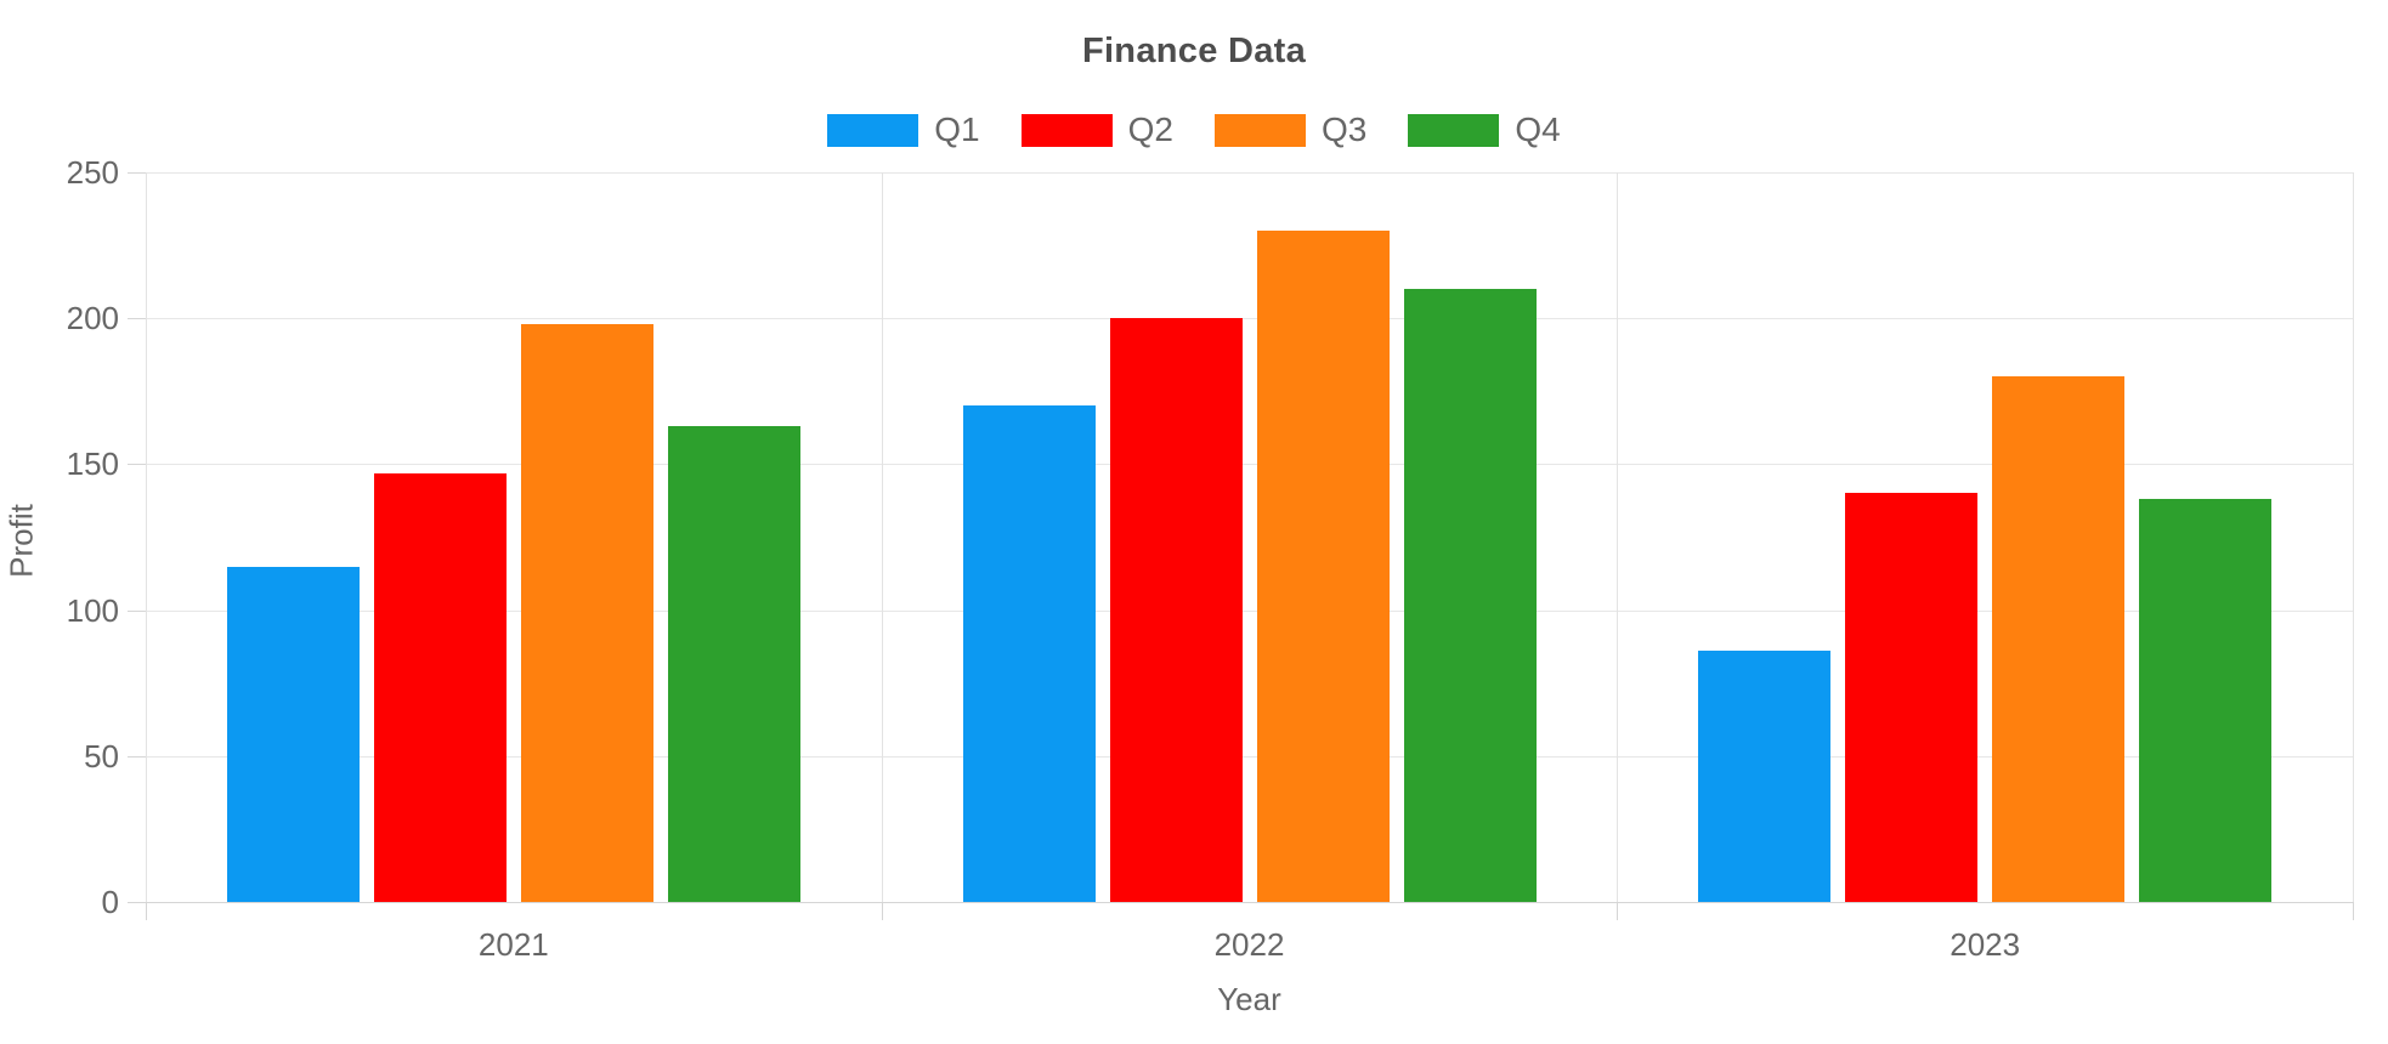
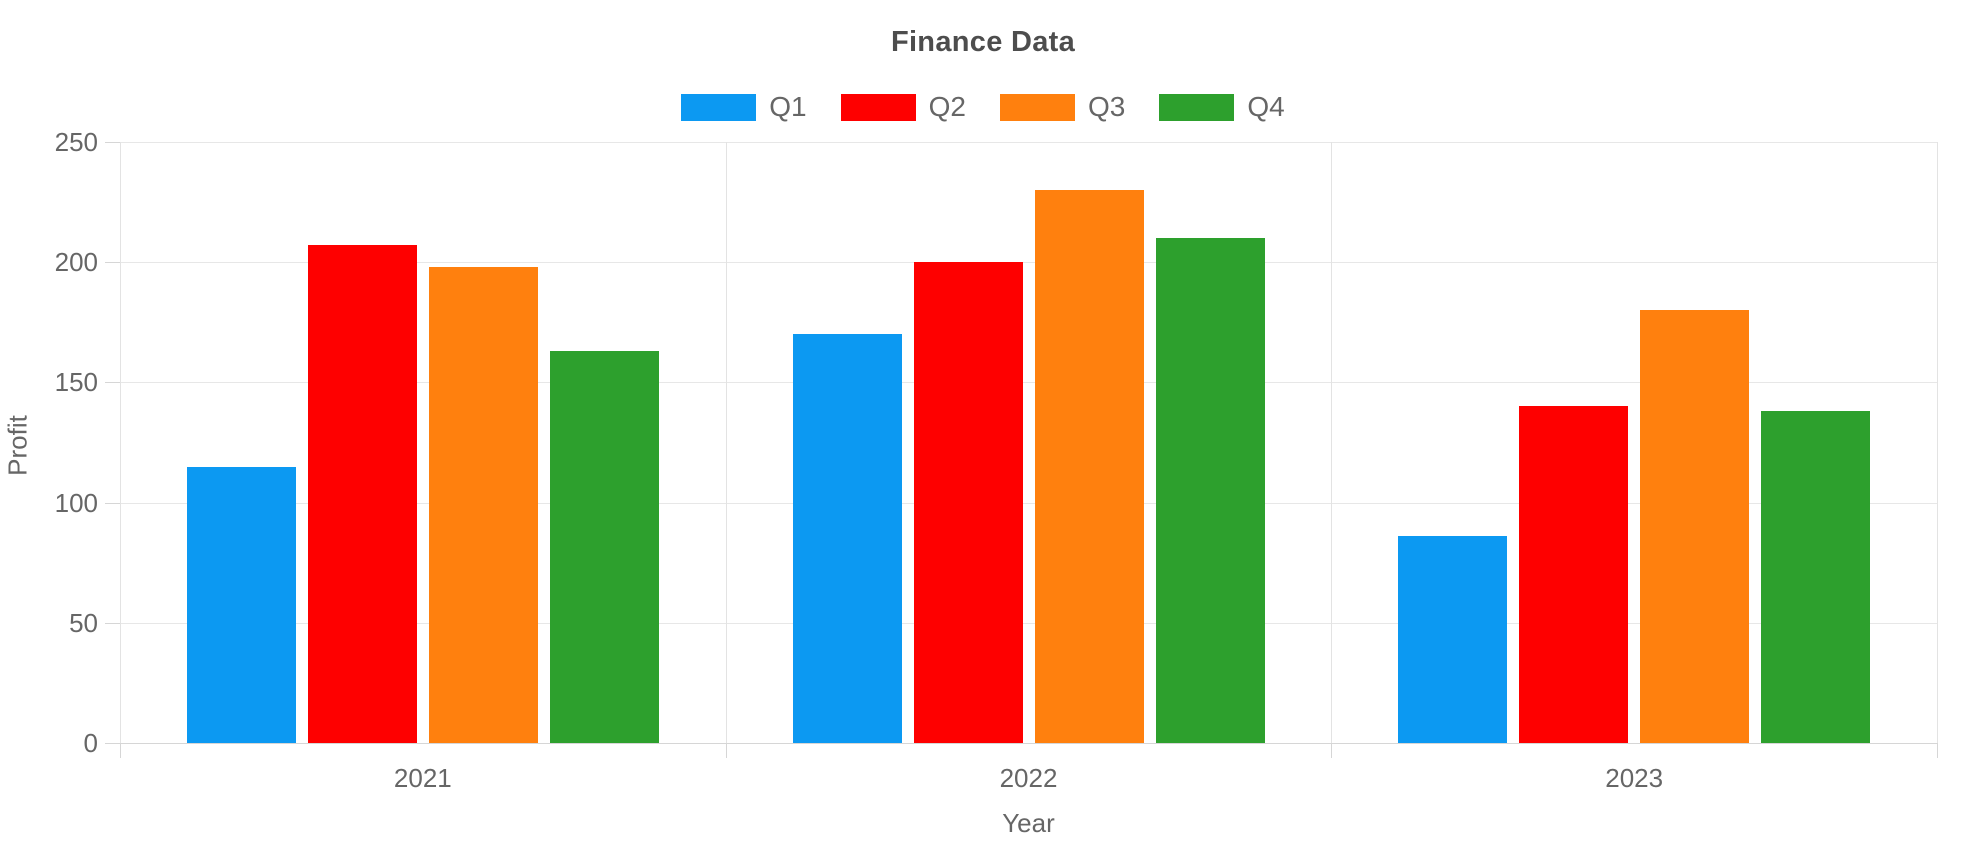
Q2/2021: 147 -> 207
